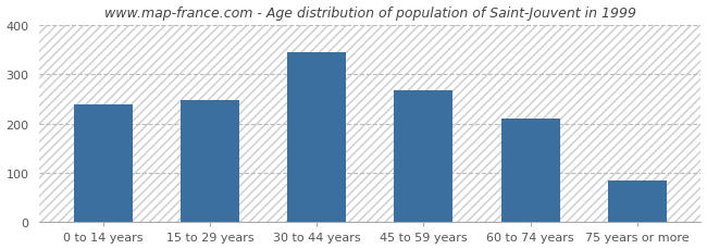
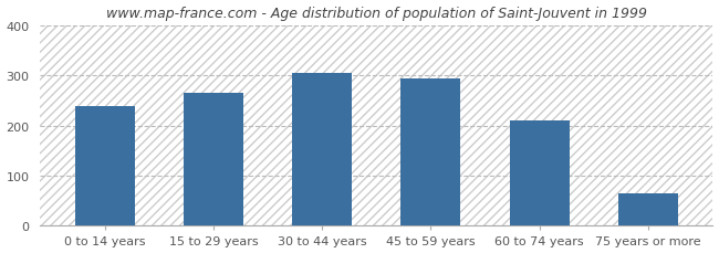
15 to 29 years: 247 -> 265
30 to 44 years: 345 -> 305
45 to 59 years: 267 -> 295
75 years or more: 84 -> 65
